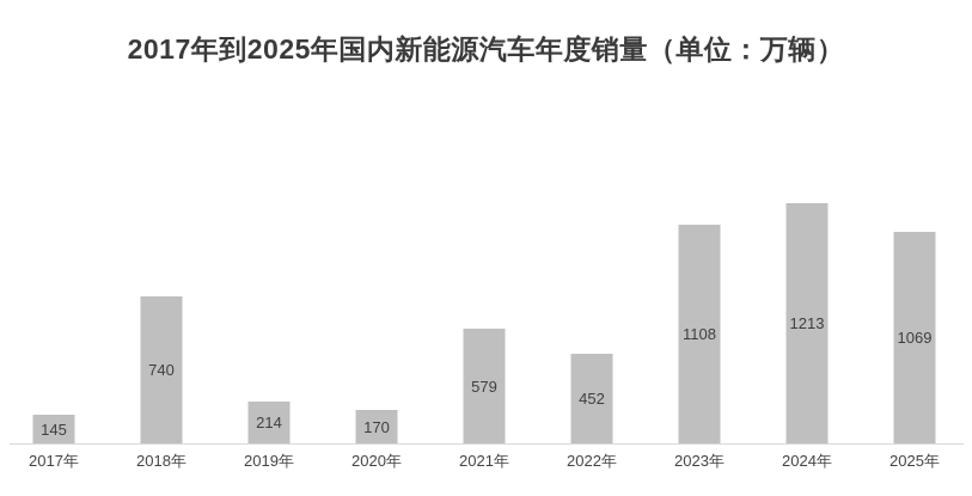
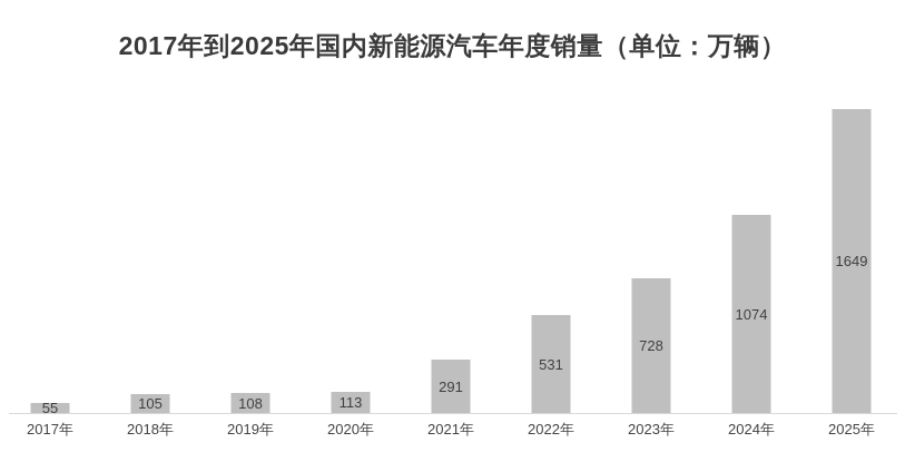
2017年: 145 -> 55
2018年: 740 -> 105
2019年: 214 -> 108
2020年: 170 -> 113
2021年: 579 -> 291
2022年: 452 -> 531
2023年: 1108 -> 728
2024年: 1213 -> 1074
2025年: 1069 -> 1649
